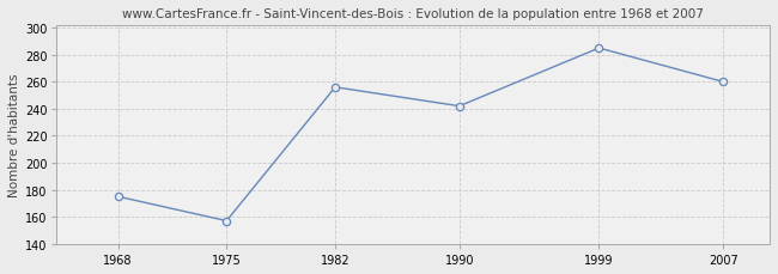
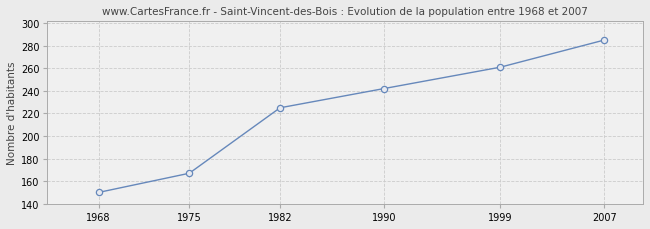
1968: 175 -> 150
1975: 157 -> 167
1982: 256 -> 225
1999: 285 -> 261
2007: 260 -> 285
